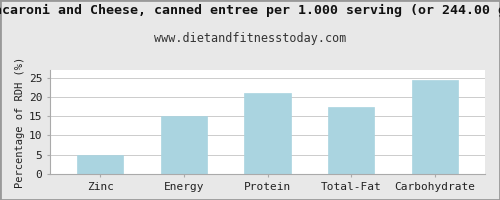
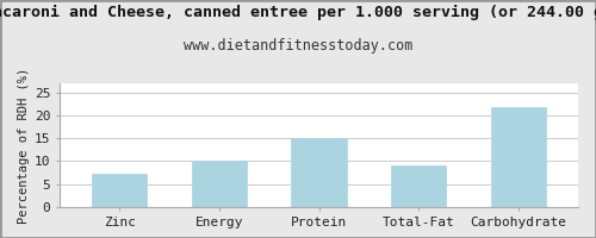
Zinc: 5.0 -> 7.3
Energy: 15.0 -> 10.0
Protein: 21.0 -> 15.1
Total-Fat: 17.5 -> 9.0
Carbohydrate: 24.5 -> 21.8
